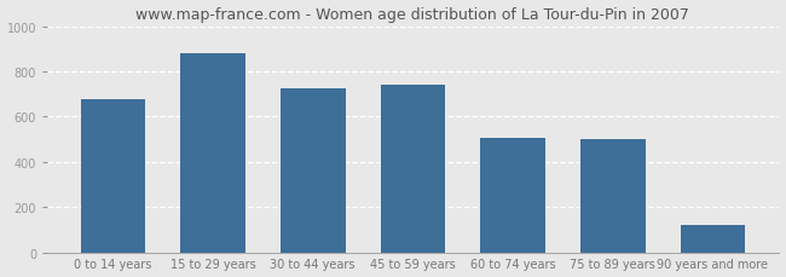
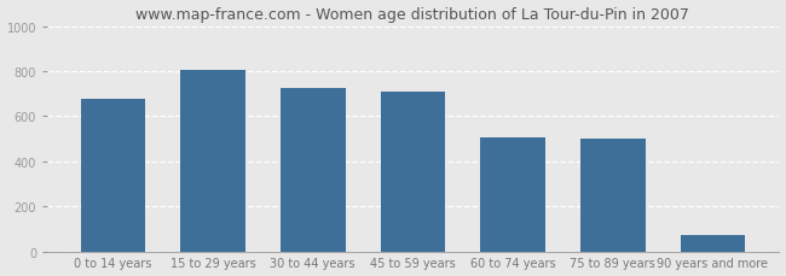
15 to 29 years: 880 -> 800
45 to 59 years: 740 -> 710
90 years and more: 120 -> 70
